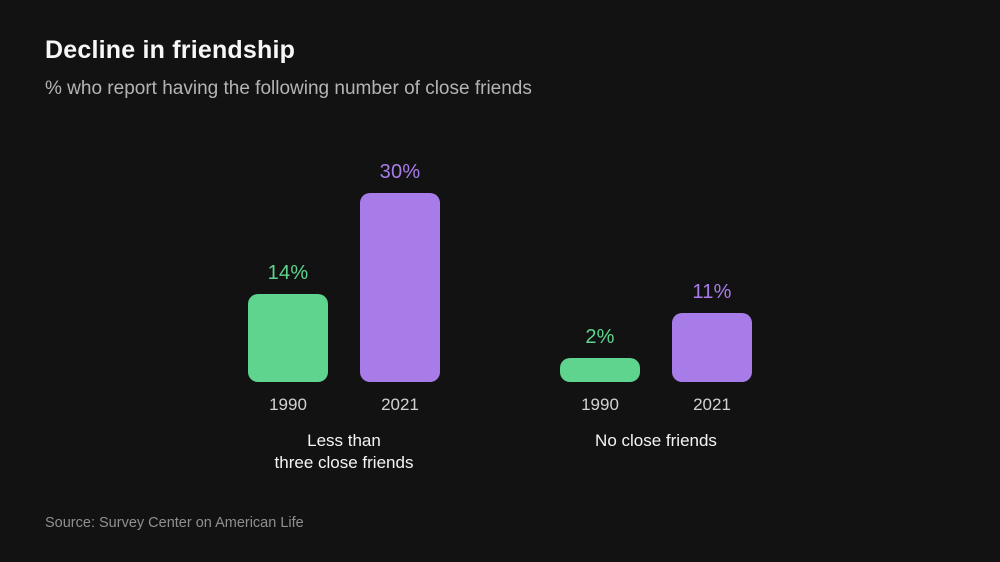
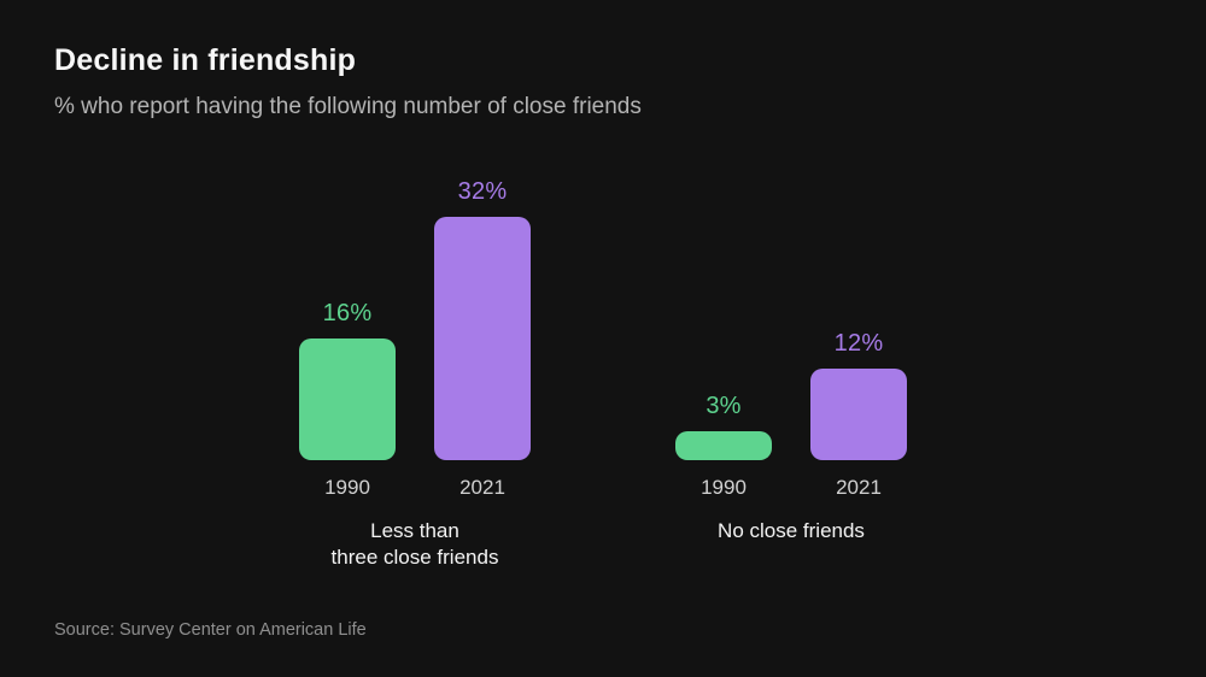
1990/Less than three close friends: 14% -> 16%
2021/Less than three close friends: 30% -> 32%
1990/No close friends: 2% -> 3%
2021/No close friends: 11% -> 12%
